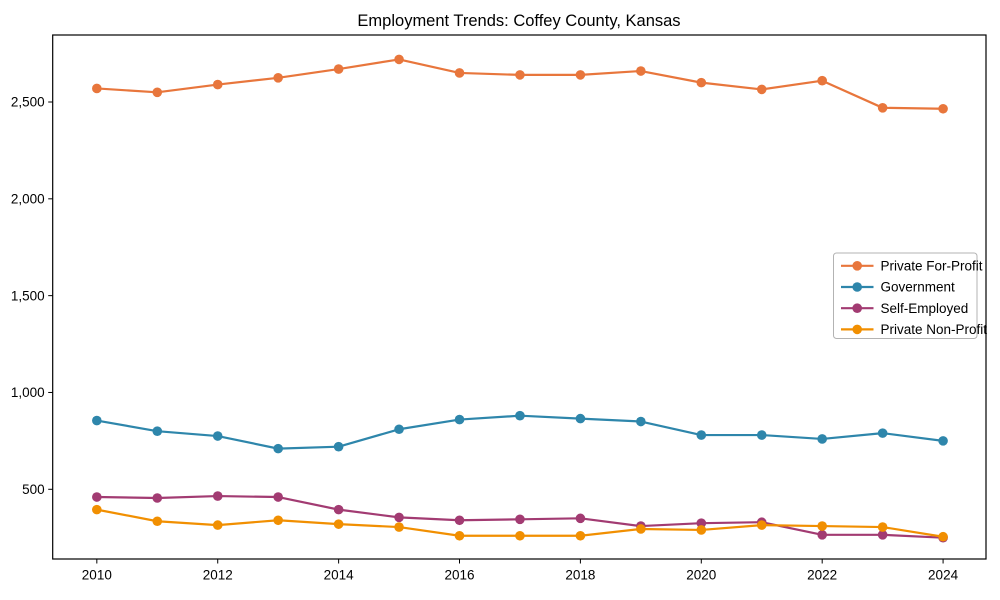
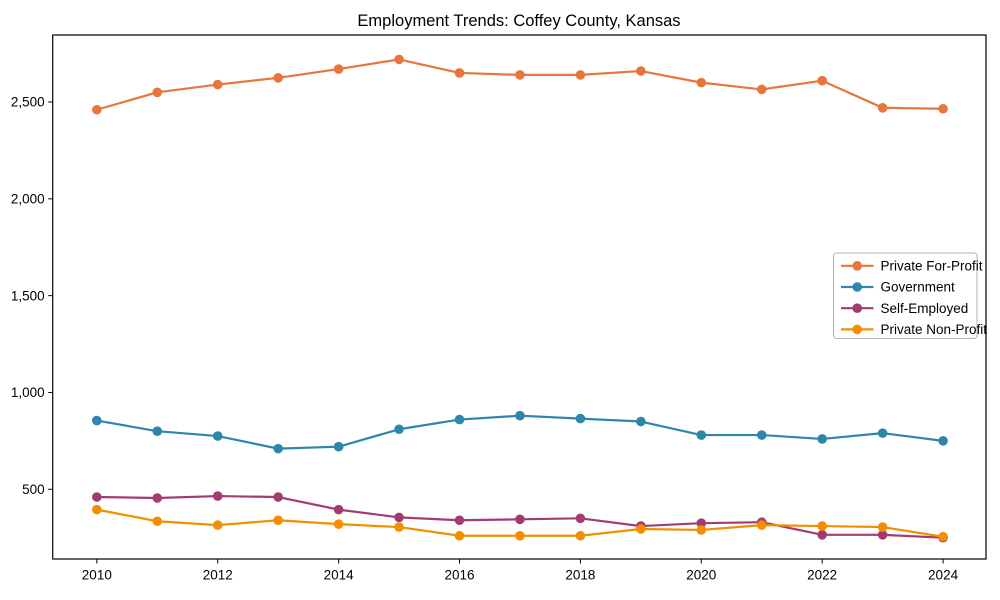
Private For-Profit/2010: 2570 -> 2460
